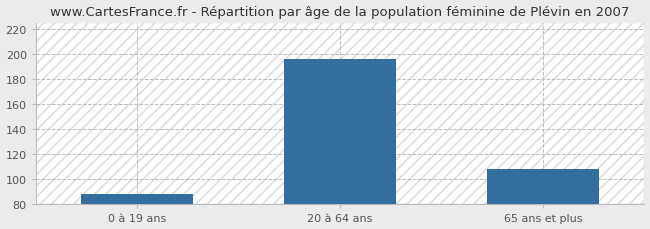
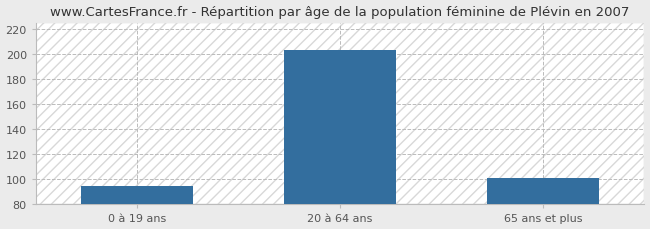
0 à 19 ans: 88 -> 95
20 à 64 ans: 196 -> 203
65 ans et plus: 108 -> 101
